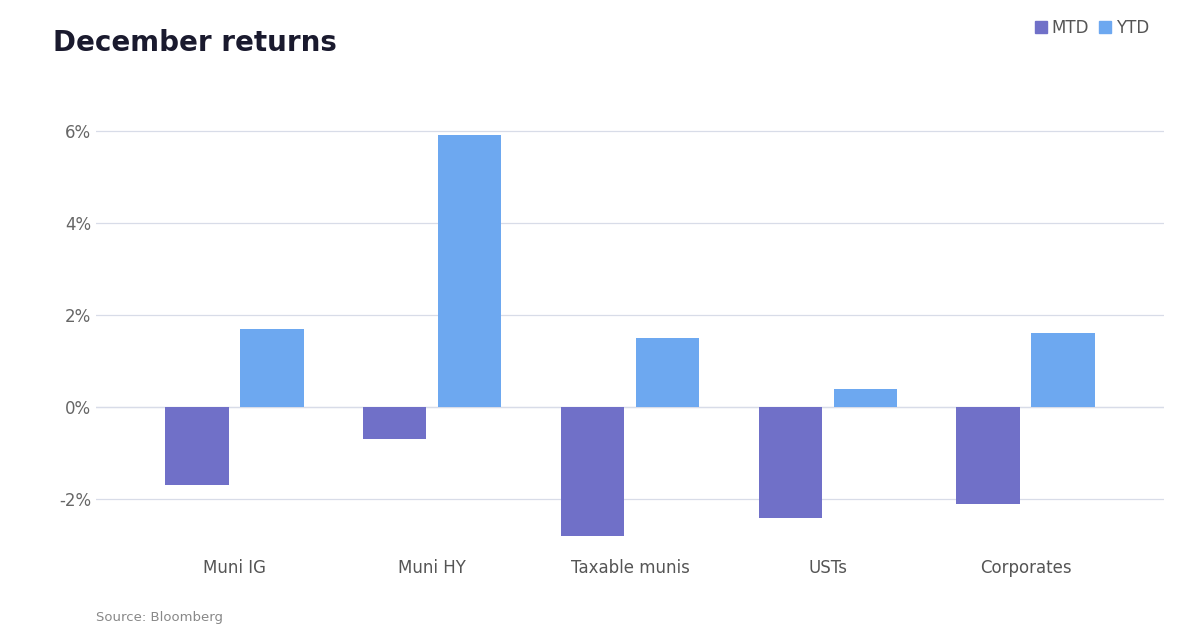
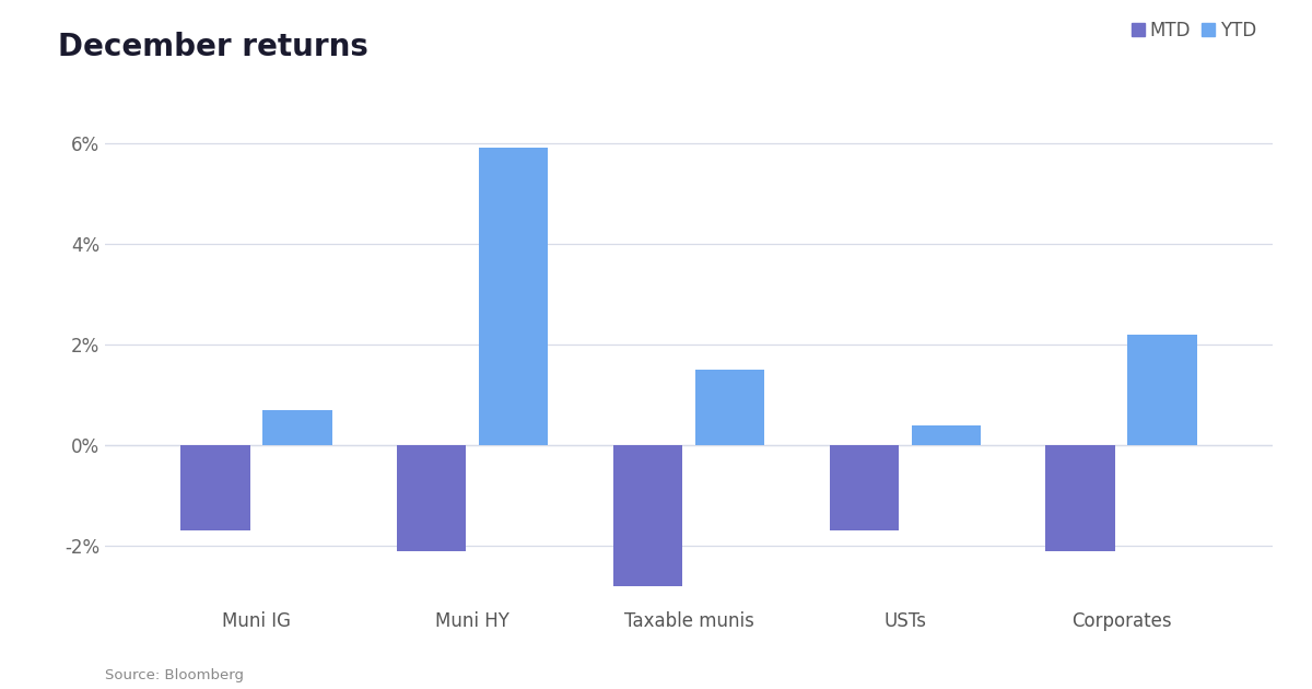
YTD/Muni IG: 1.7% -> 0.7%
MTD/Muni HY: -0.7% -> -2.1%
MTD/USTs: -2.4% -> -1.7%
YTD/Corporates: 1.6% -> 2.2%
